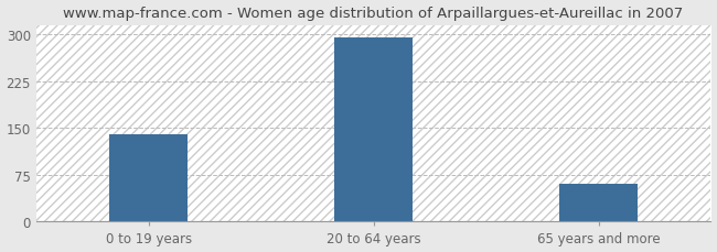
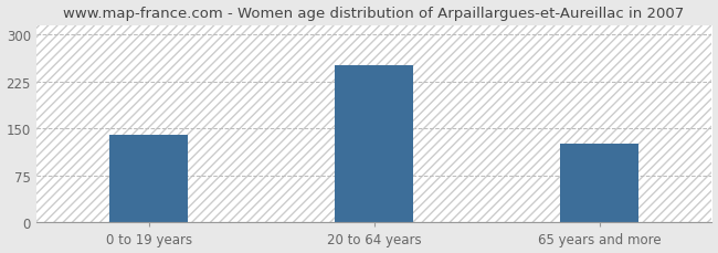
20 to 64 years: 295 -> 252
65 years and more: 60 -> 126
